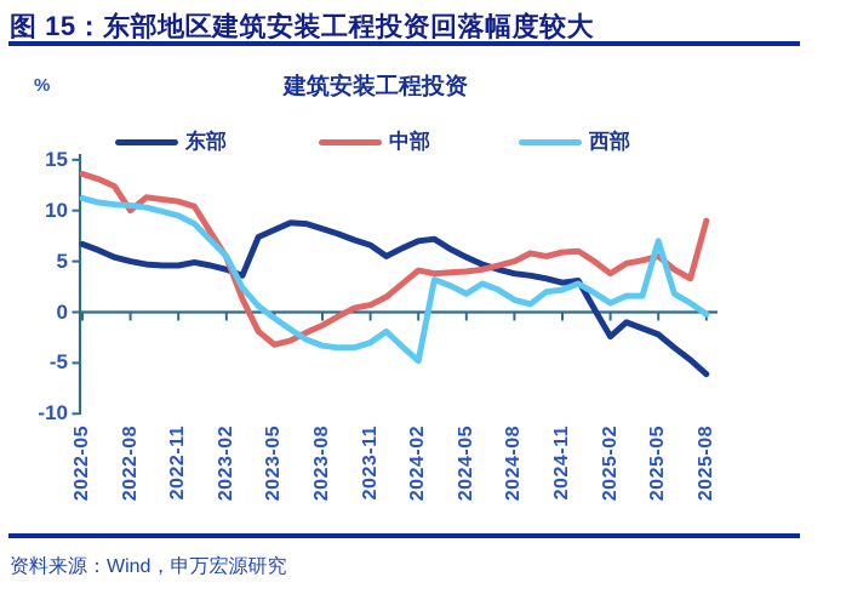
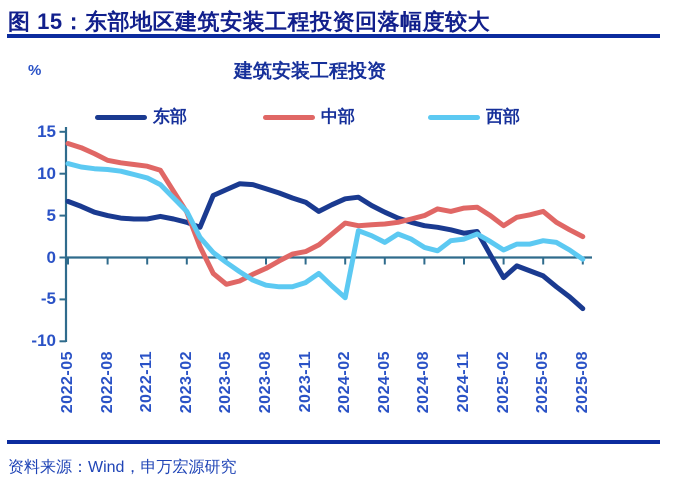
中部/2022-08: 10 -> 12
西部/2025-05: 7 -> 2
中部/2025-08: 9 -> 2
